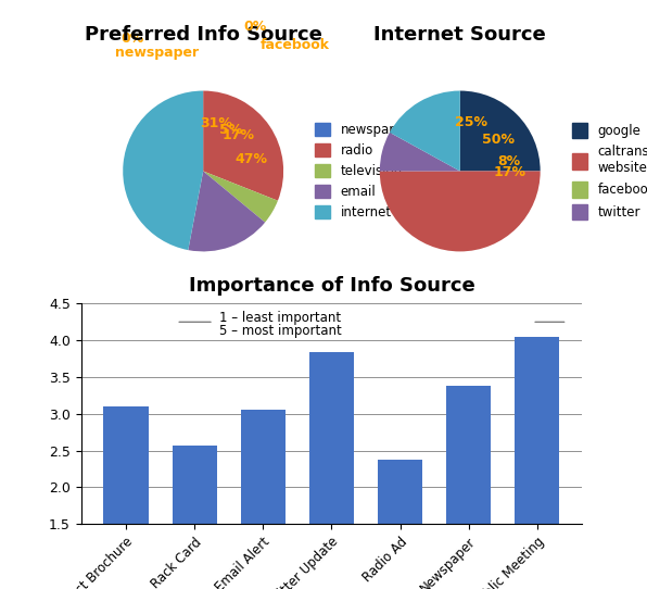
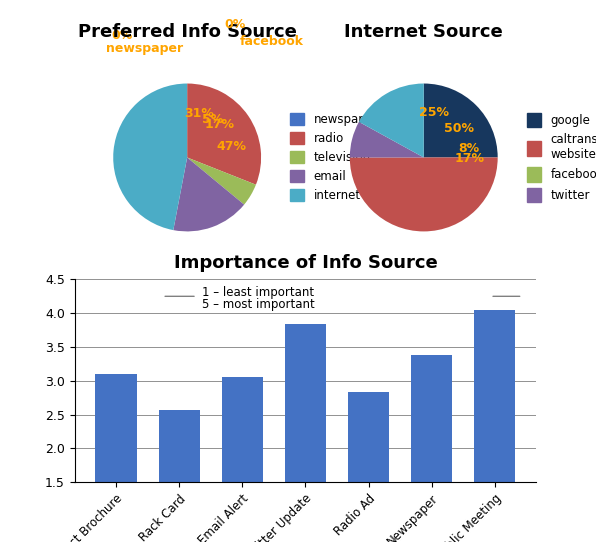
Radio Ad: 2.38 -> 2.84
